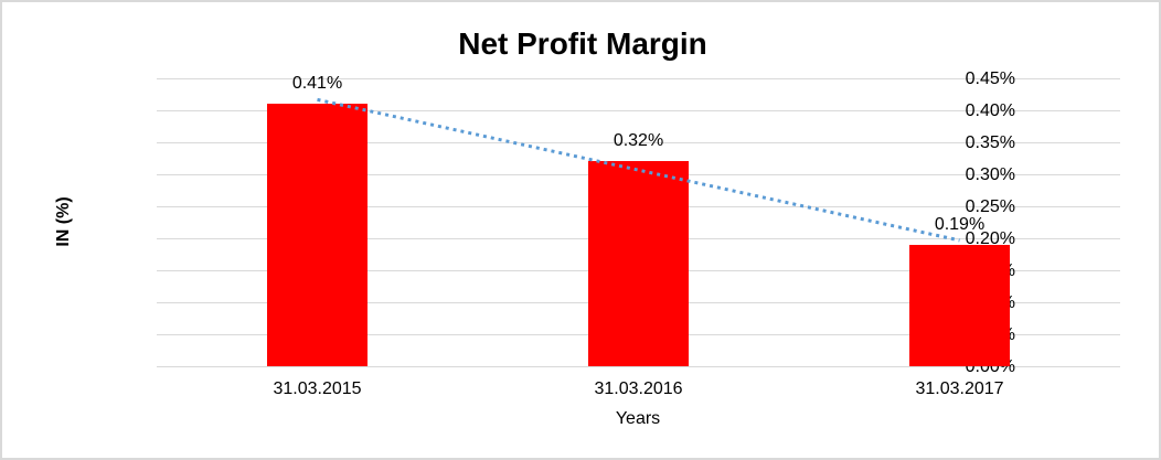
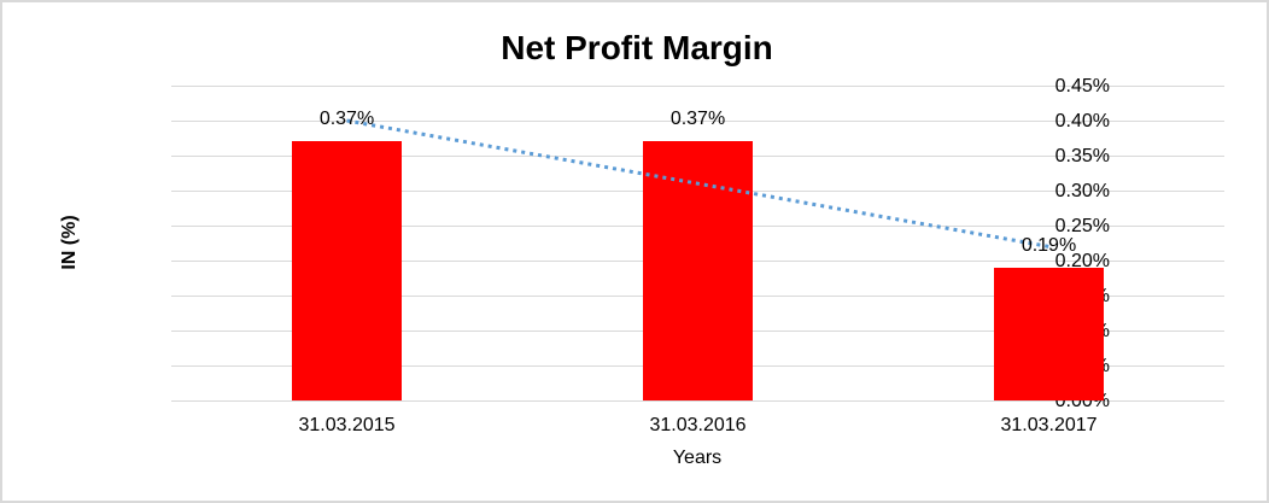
31.03.2015: 0.41% -> 0.37%
31.03.2016: 0.32% -> 0.37%
